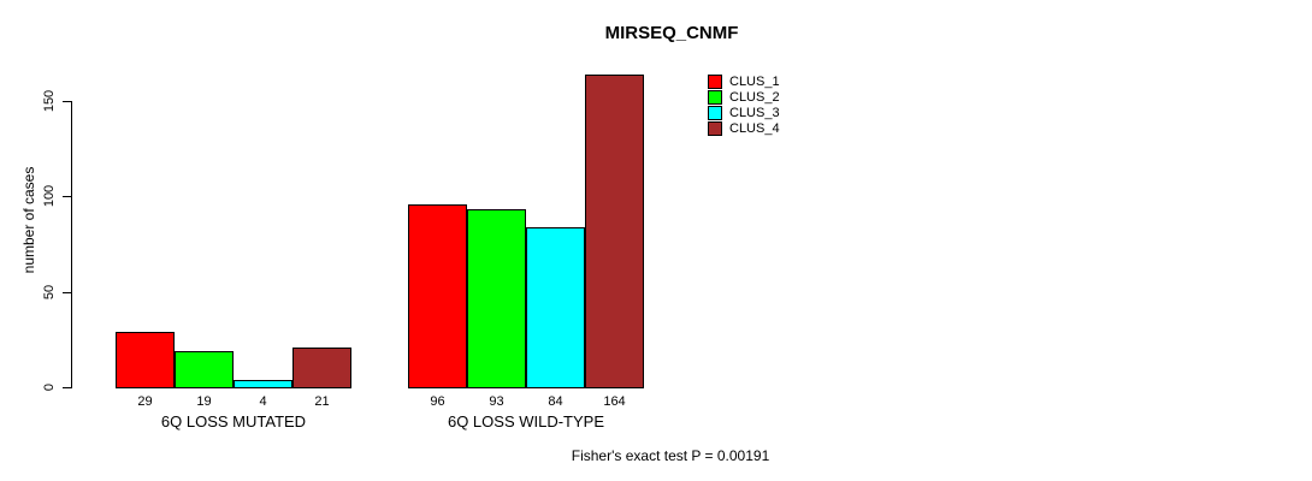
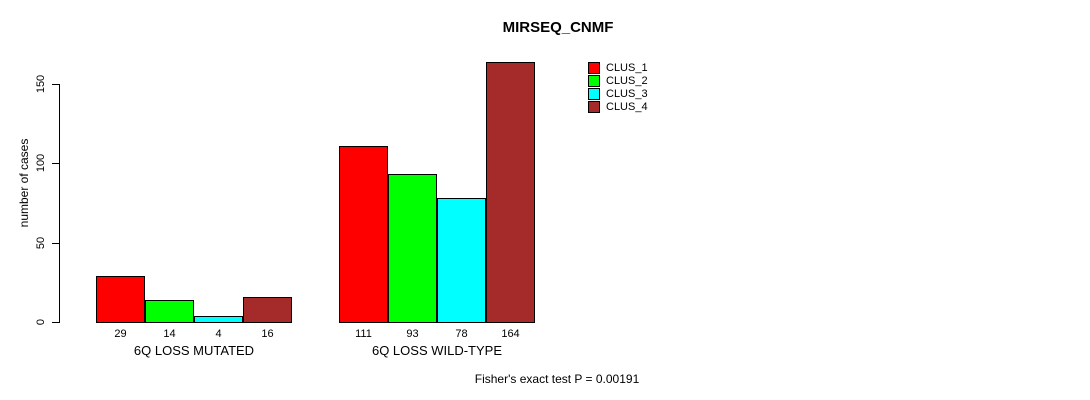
CLUS_2/6Q LOSS MUTATED: 19 -> 14
CLUS_4/6Q LOSS MUTATED: 21 -> 16
CLUS_1/6Q LOSS WILD-TYPE: 96 -> 111
CLUS_3/6Q LOSS WILD-TYPE: 84 -> 78
